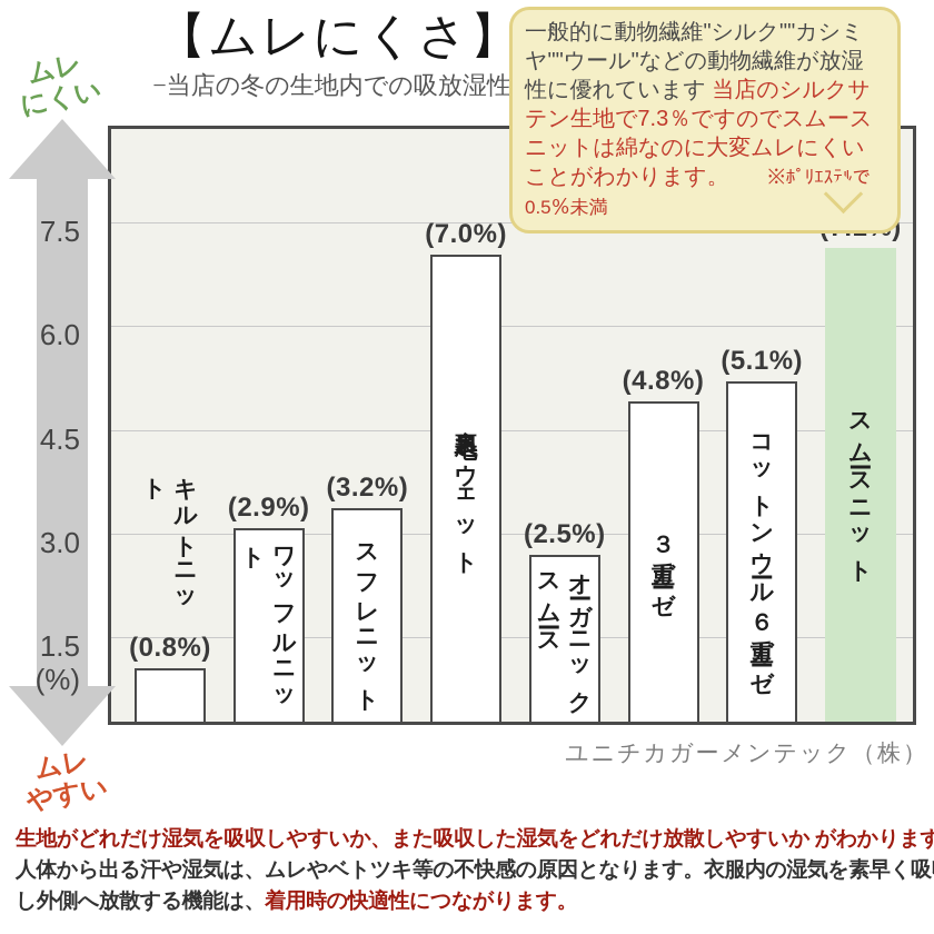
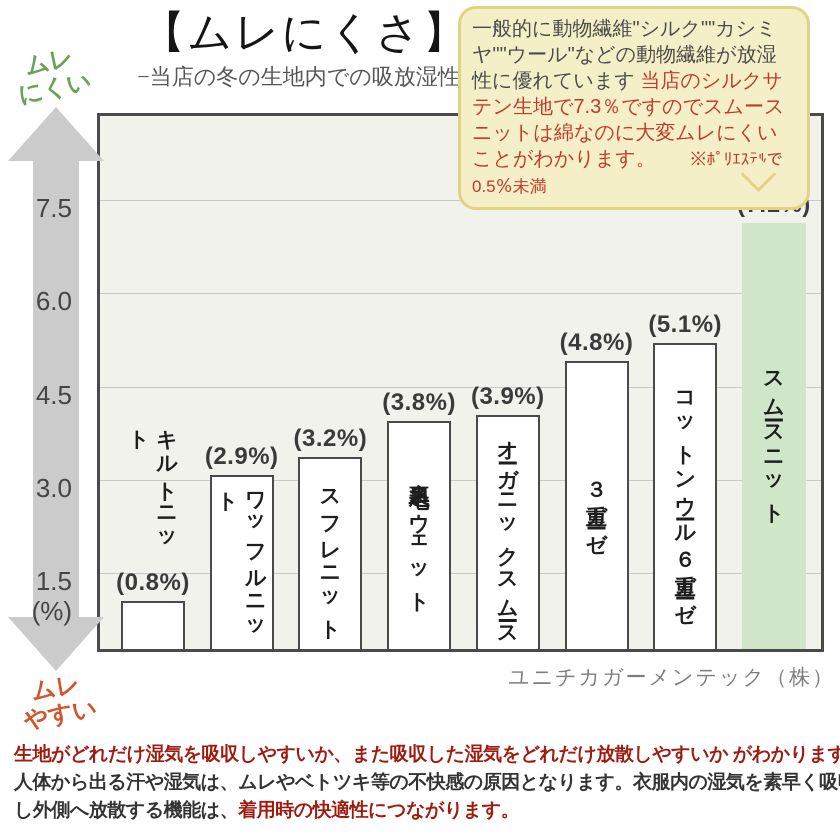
裏起毛スウェット: 7.0% -> 3.8%
オーガニックスムース: 2.5% -> 3.9%
